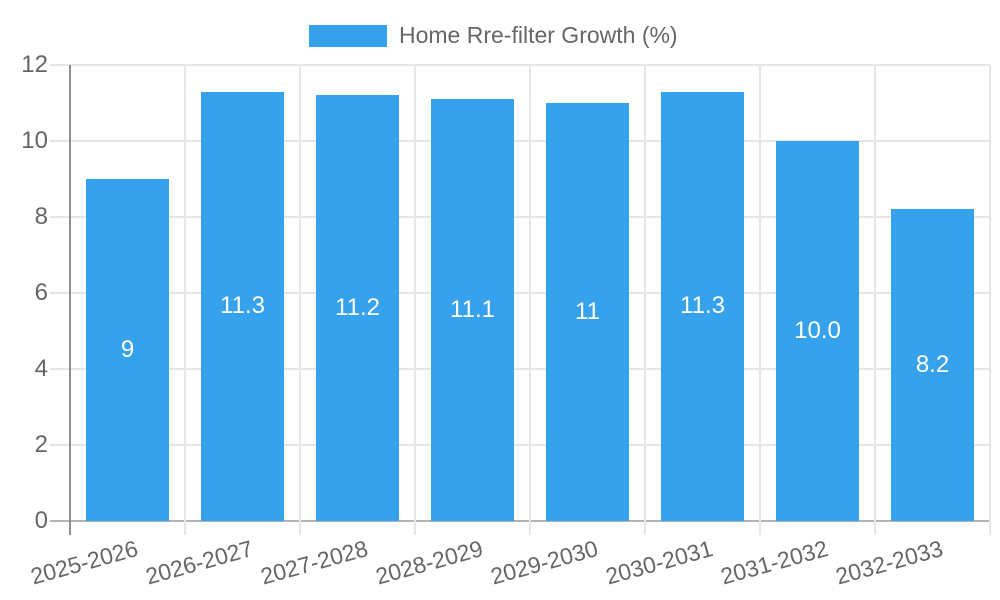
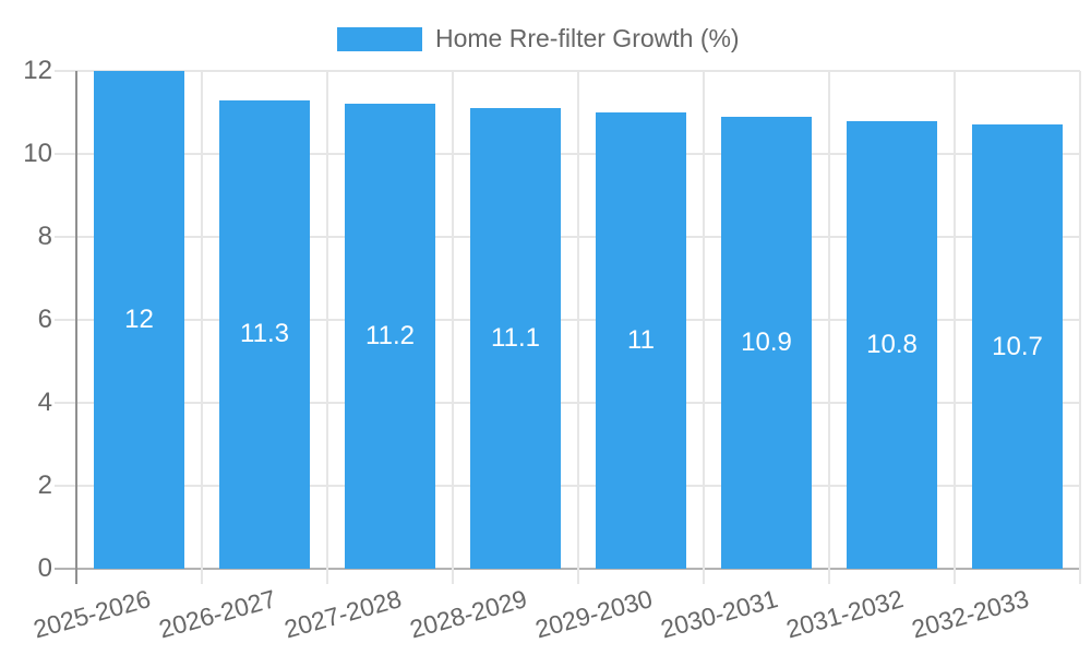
2025-2026: 9 -> 12
2030-2031: 11.3 -> 10.9
2031-2032: 10.0 -> 10.8
2032-2033: 8.2 -> 10.7
